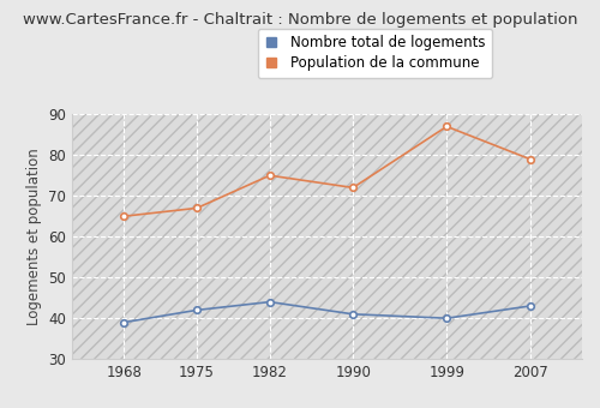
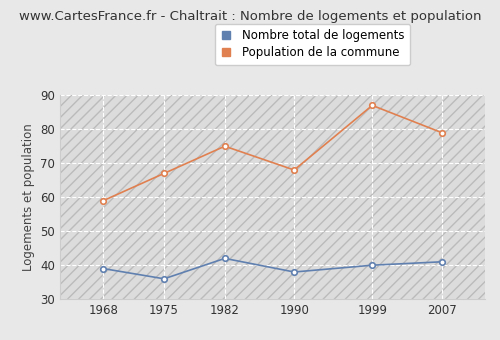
Population de la commune/1968: 65 -> 59
Nombre total de logements/1975: 42 -> 36
Nombre total de logements/1982: 44 -> 42
Nombre total de logements/1990: 41 -> 38
Population de la commune/1990: 72 -> 68
Nombre total de logements/2007: 43 -> 41
